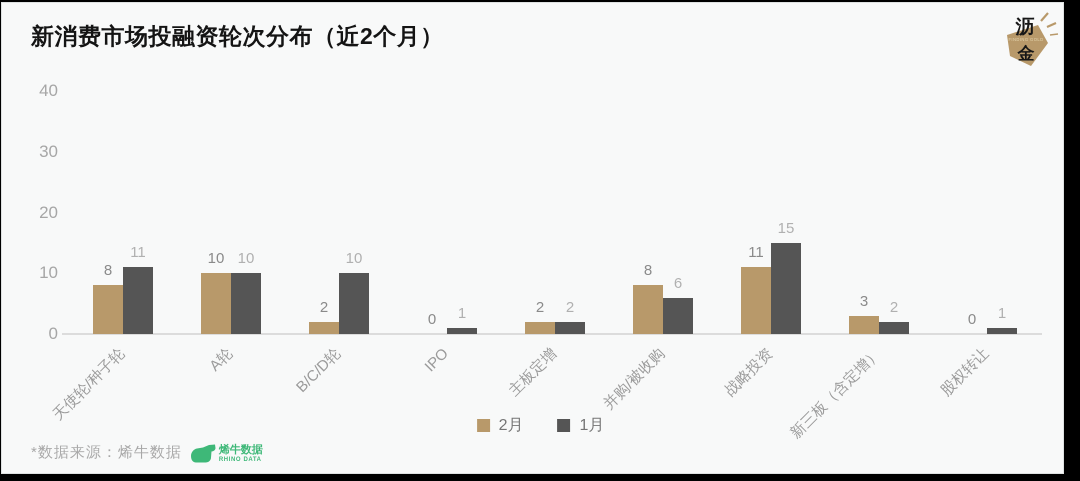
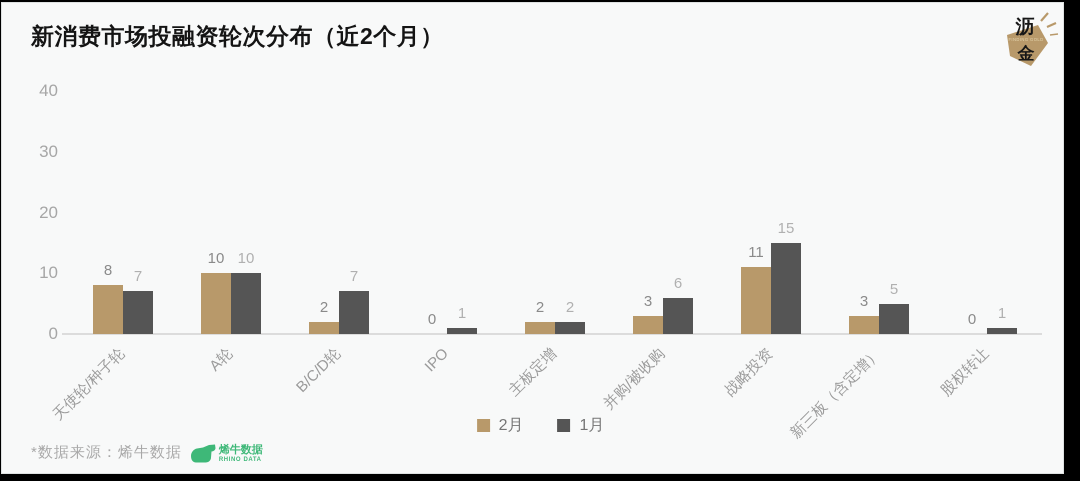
1月/天使轮/种子轮: 11 -> 7
1月/B/C/D轮: 10 -> 7
2月/并购/被收购: 8 -> 3
1月/新三板（含定增）: 2 -> 5
